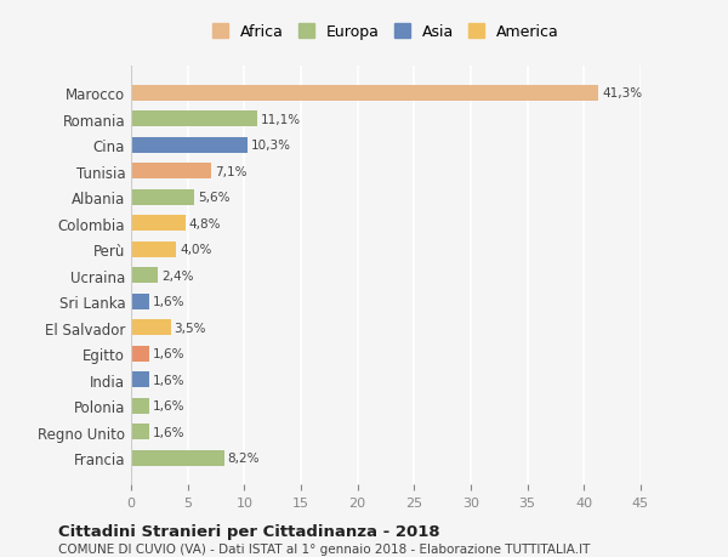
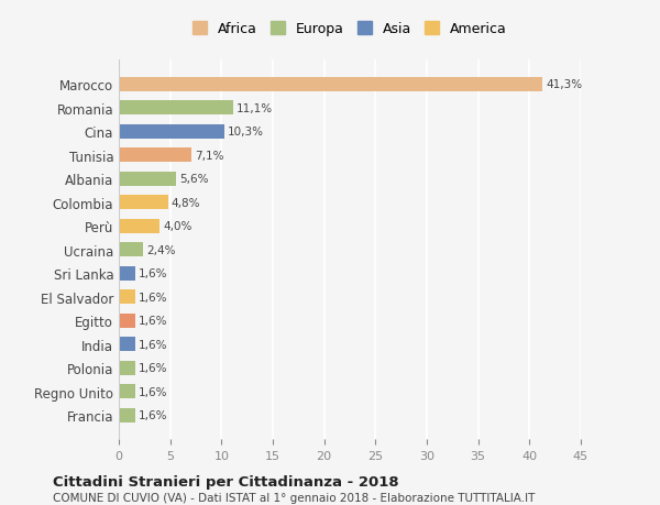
El Salvador: 3,5% -> 1,6%
Francia: 8,2% -> 1,6%
